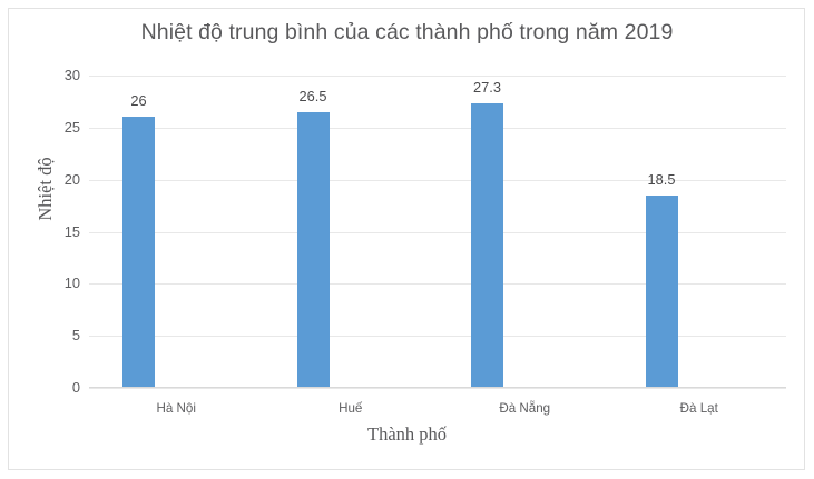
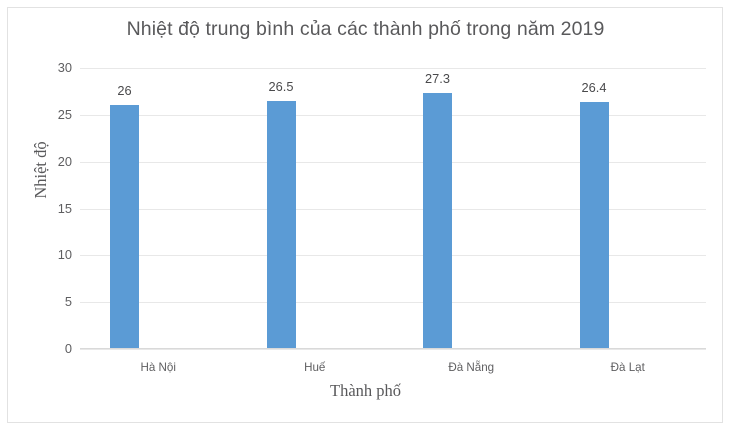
Đà Lạt: 18.5 -> 26.4
